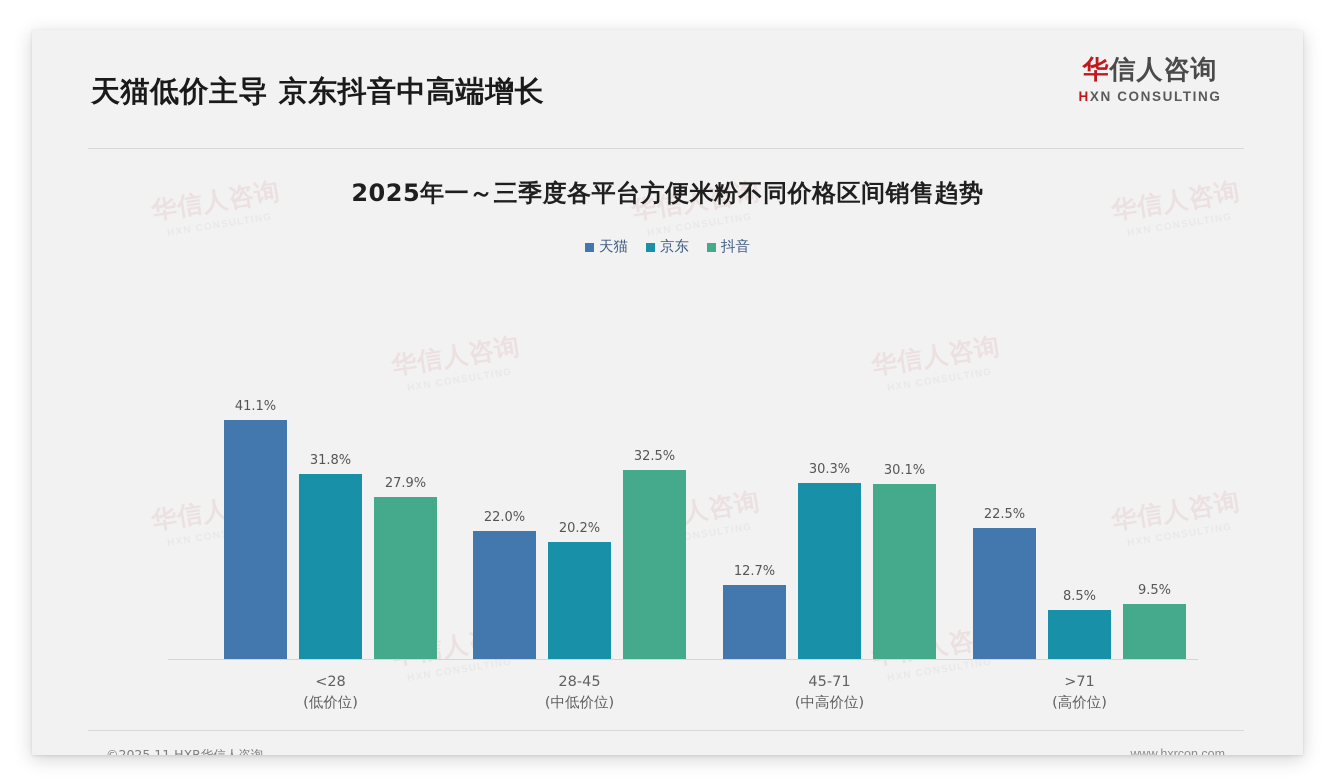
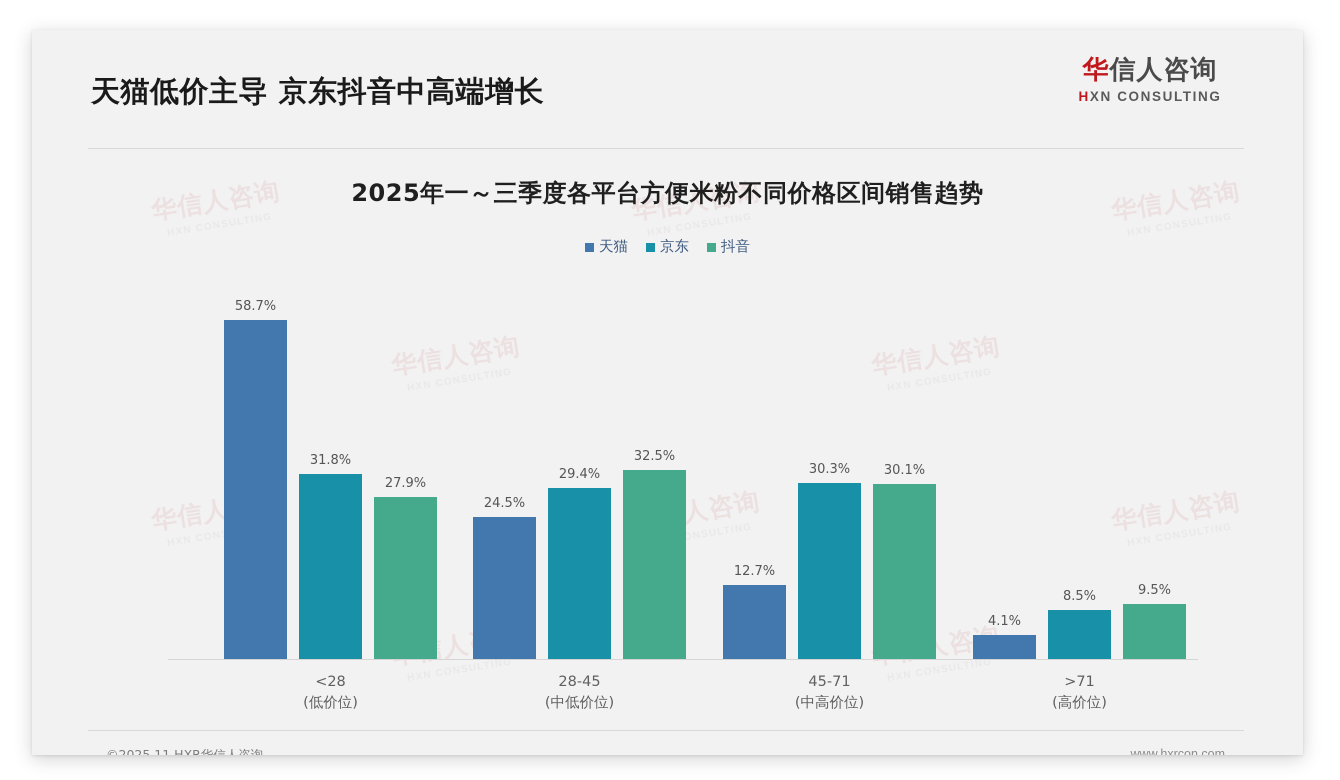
天猫/<28: 41.1% -> 58.7%
天猫/28-45: 22.0% -> 24.5%
京东/28-45: 20.2% -> 29.4%
天猫/>71: 22.5% -> 4.1%
